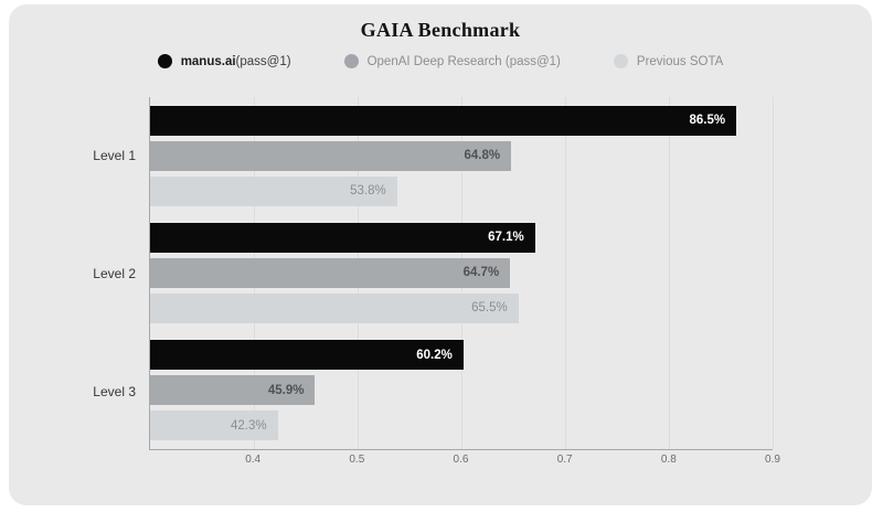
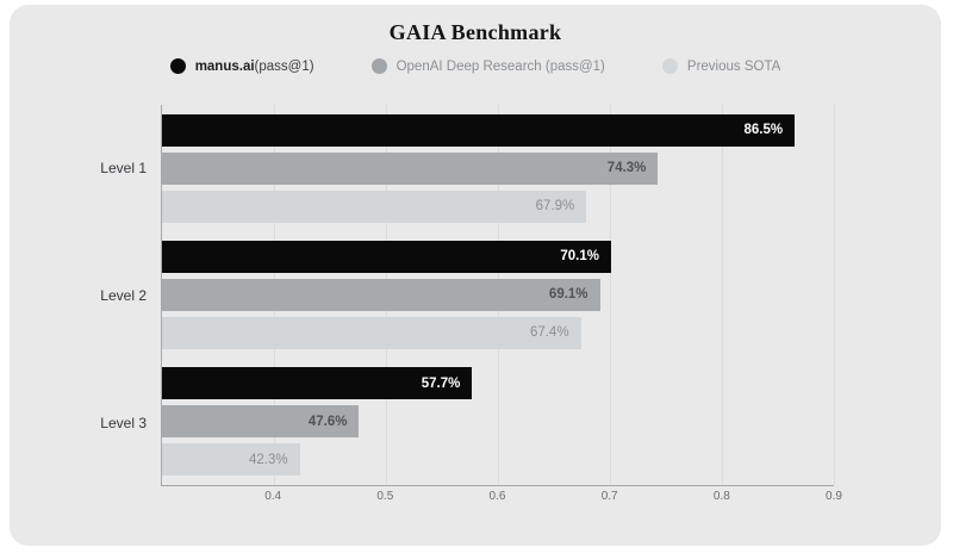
OpenAI Deep Research (pass@1)/Level 1: 64.8% -> 74.3%
Previous SOTA/Level 1: 53.8% -> 67.9%
manus.ai (pass@1)/Level 2: 67.1% -> 70.1%
OpenAI Deep Research (pass@1)/Level 2: 64.7% -> 69.1%
Previous SOTA/Level 2: 65.5% -> 67.4%
manus.ai (pass@1)/Level 3: 60.2% -> 57.7%
OpenAI Deep Research (pass@1)/Level 3: 45.9% -> 47.6%
